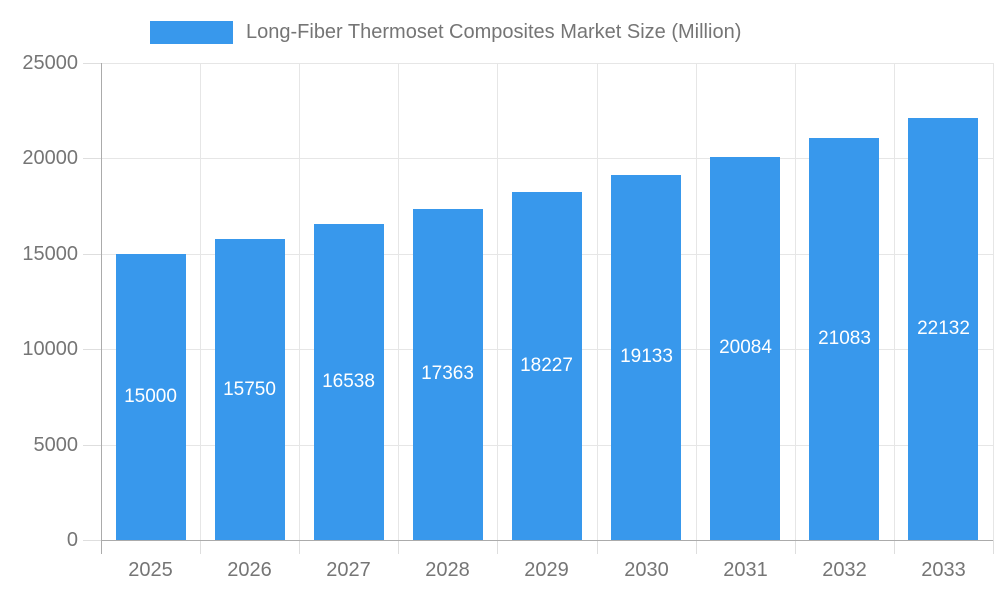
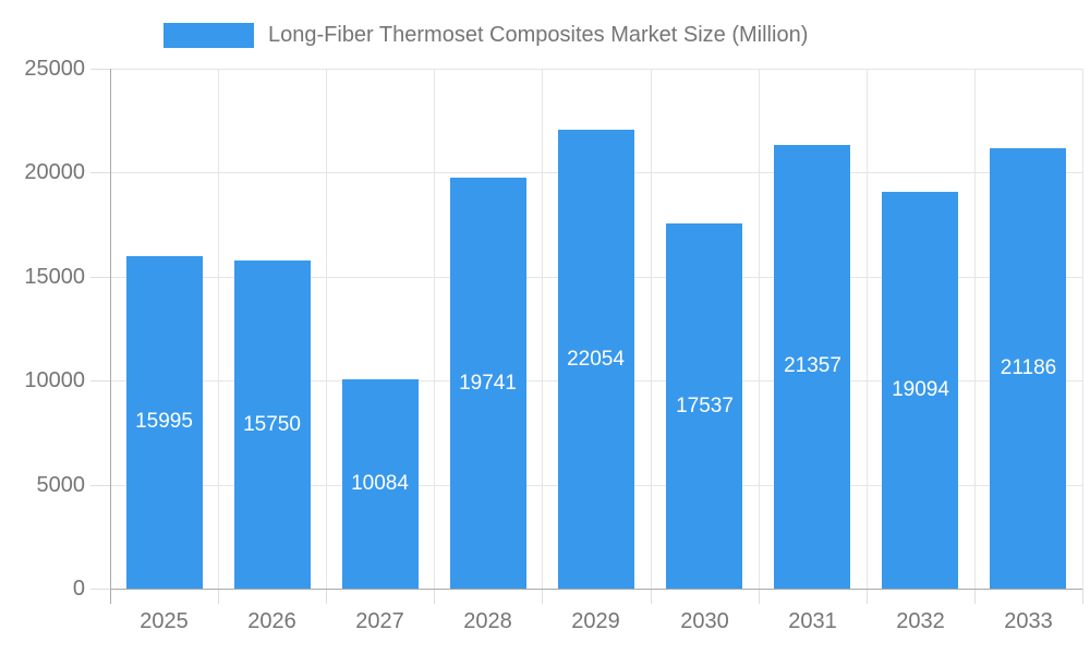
2025: 15000 -> 15995
2027: 16538 -> 10084
2028: 17363 -> 19741
2029: 18227 -> 22054
2030: 19133 -> 17537
2031: 20084 -> 21357
2032: 21083 -> 19094
2033: 22132 -> 21186
